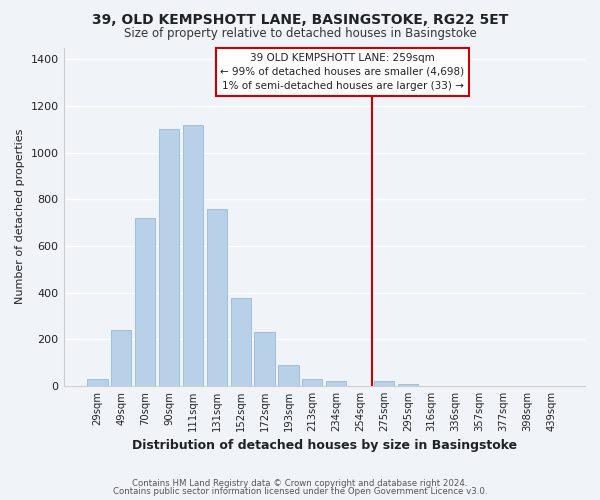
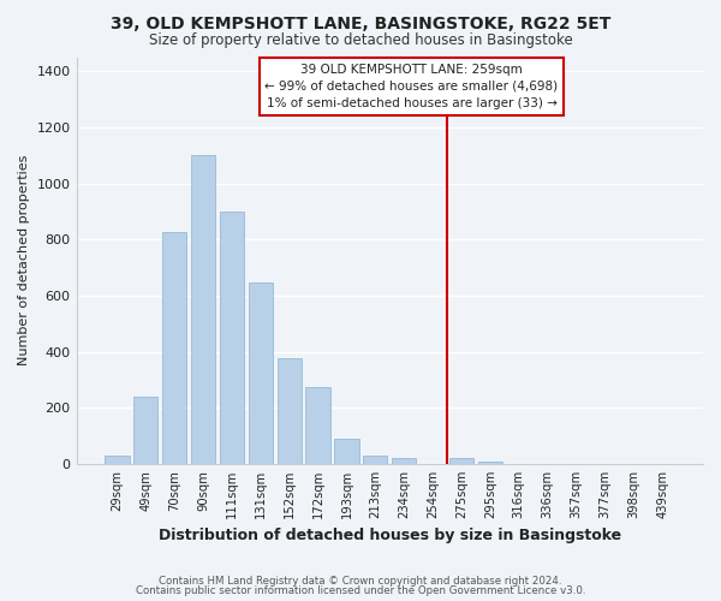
70sqm: 720 -> 825
111sqm: 1120 -> 900
131sqm: 760 -> 645
172sqm: 230 -> 275
